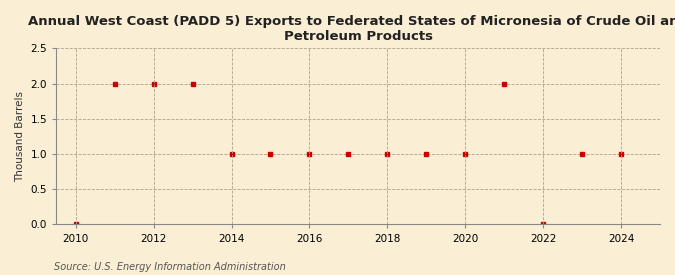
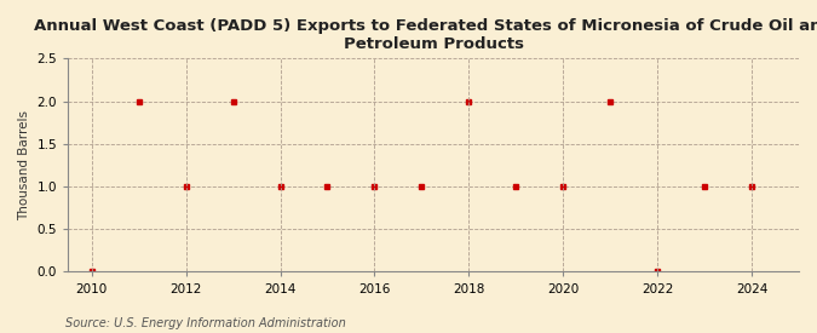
2012: 2 -> 1
2018: 1 -> 2
